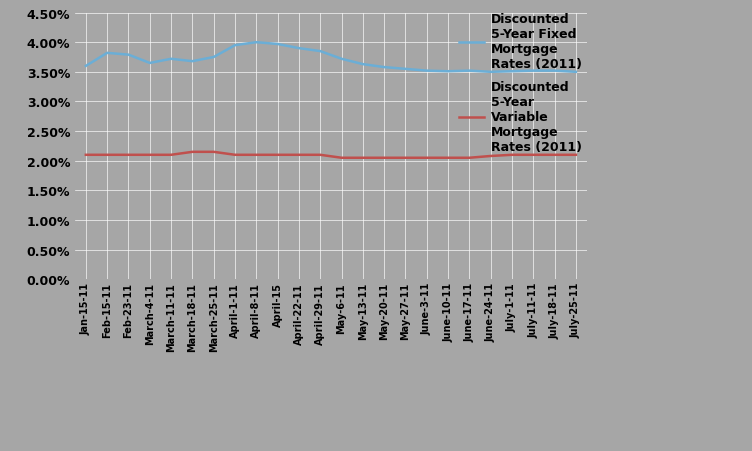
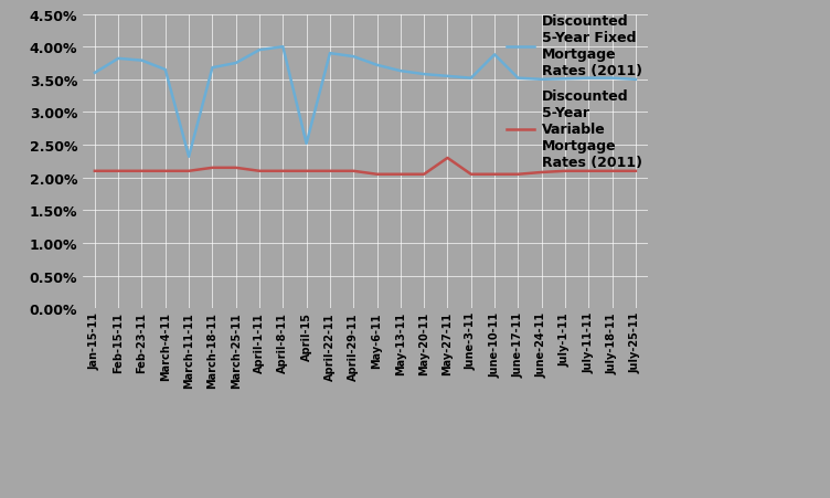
Discounted 5-Year Fixed Mortgage Rates (2011)/March-11-11: 3.72% -> 2.32%
Discounted 5-Year Fixed Mortgage Rates (2011)/April-15: 3.97% -> 2.52%
Discounted 5-Year Variable Mortgage Rates (2011)/May-27-11: 2.05% -> 2.30%
Discounted 5-Year Fixed Mortgage Rates (2011)/June-10-11: 3.51% -> 3.88%
